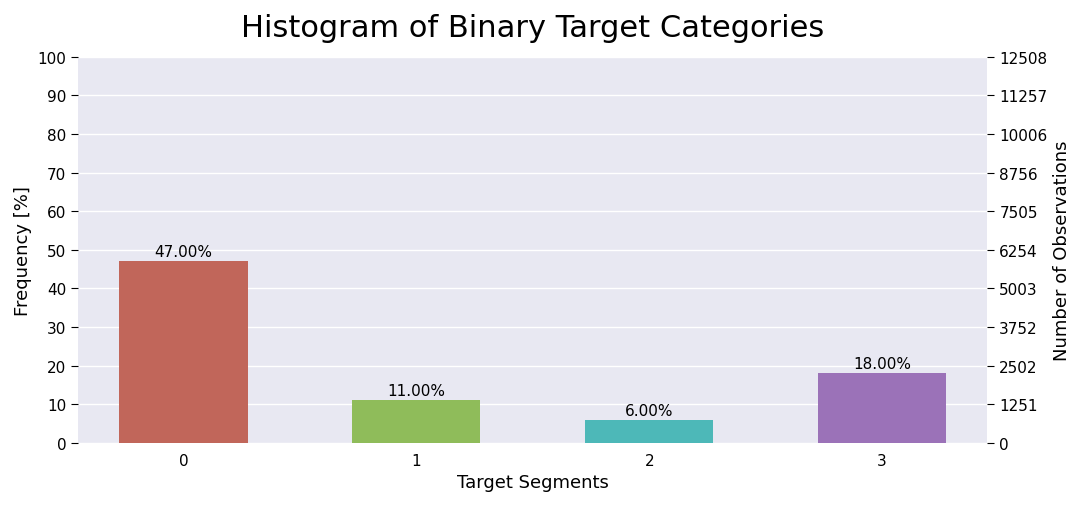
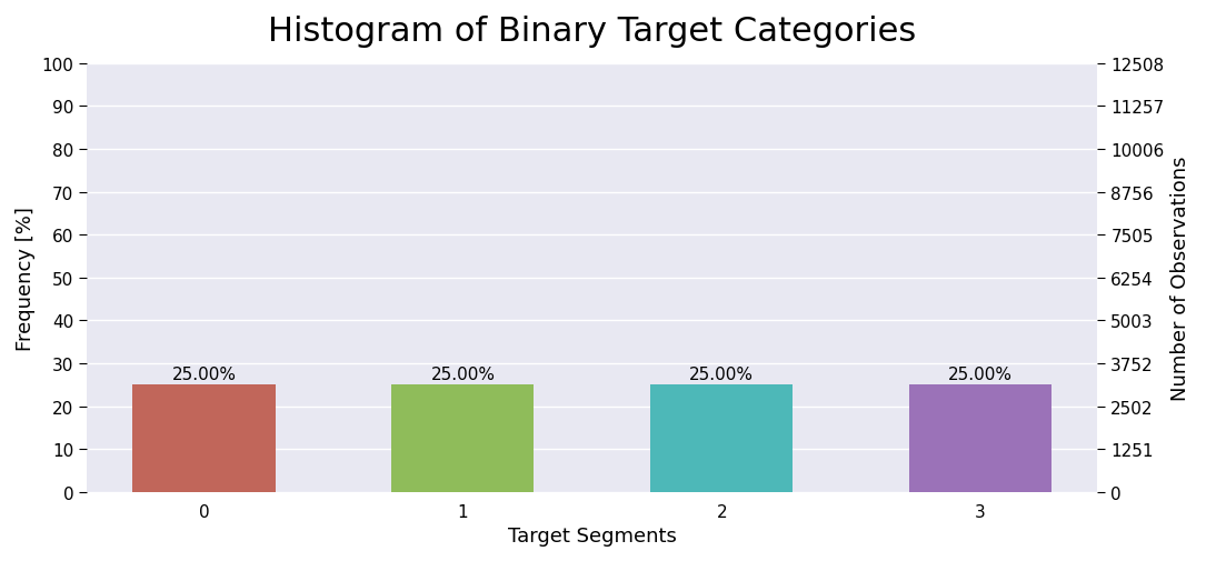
0: 47.00% -> 25.00%
1: 11.00% -> 25.00%
2: 6.00% -> 25.00%
3: 18.00% -> 25.00%
